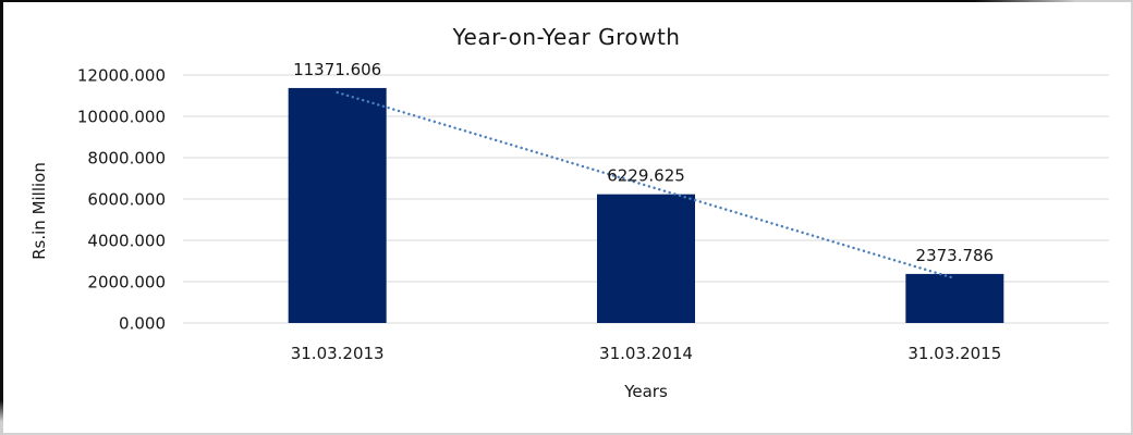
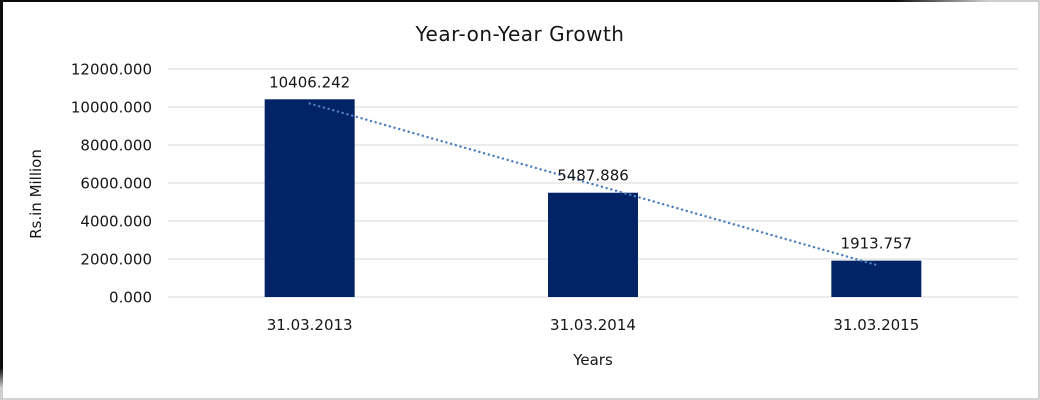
31.03.2013: 11371.606 -> 10406.242
31.03.2014: 6229.625 -> 5487.886
31.03.2015: 2373.786 -> 1913.757
